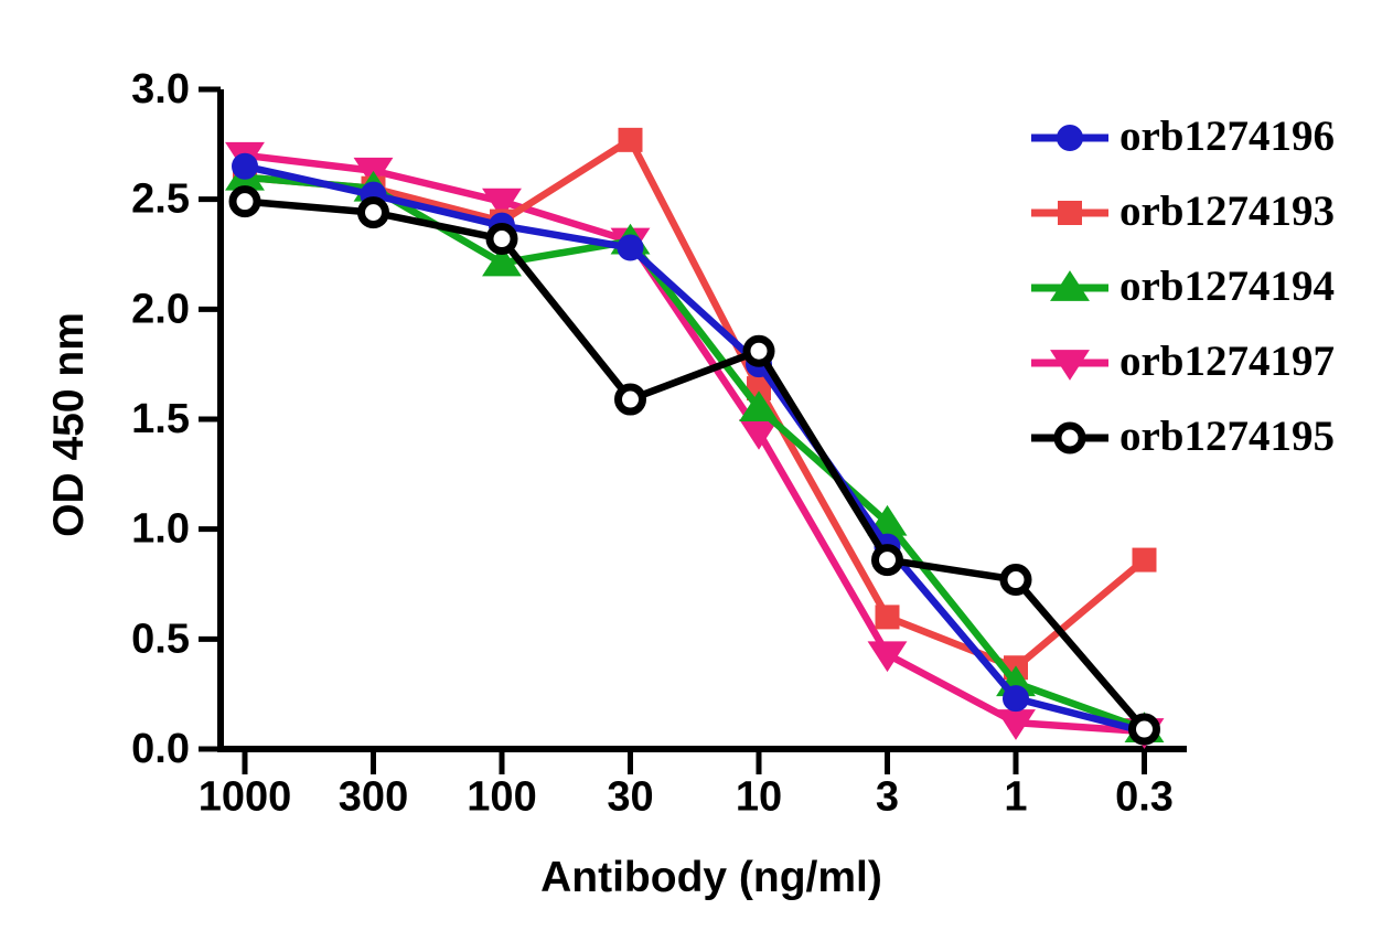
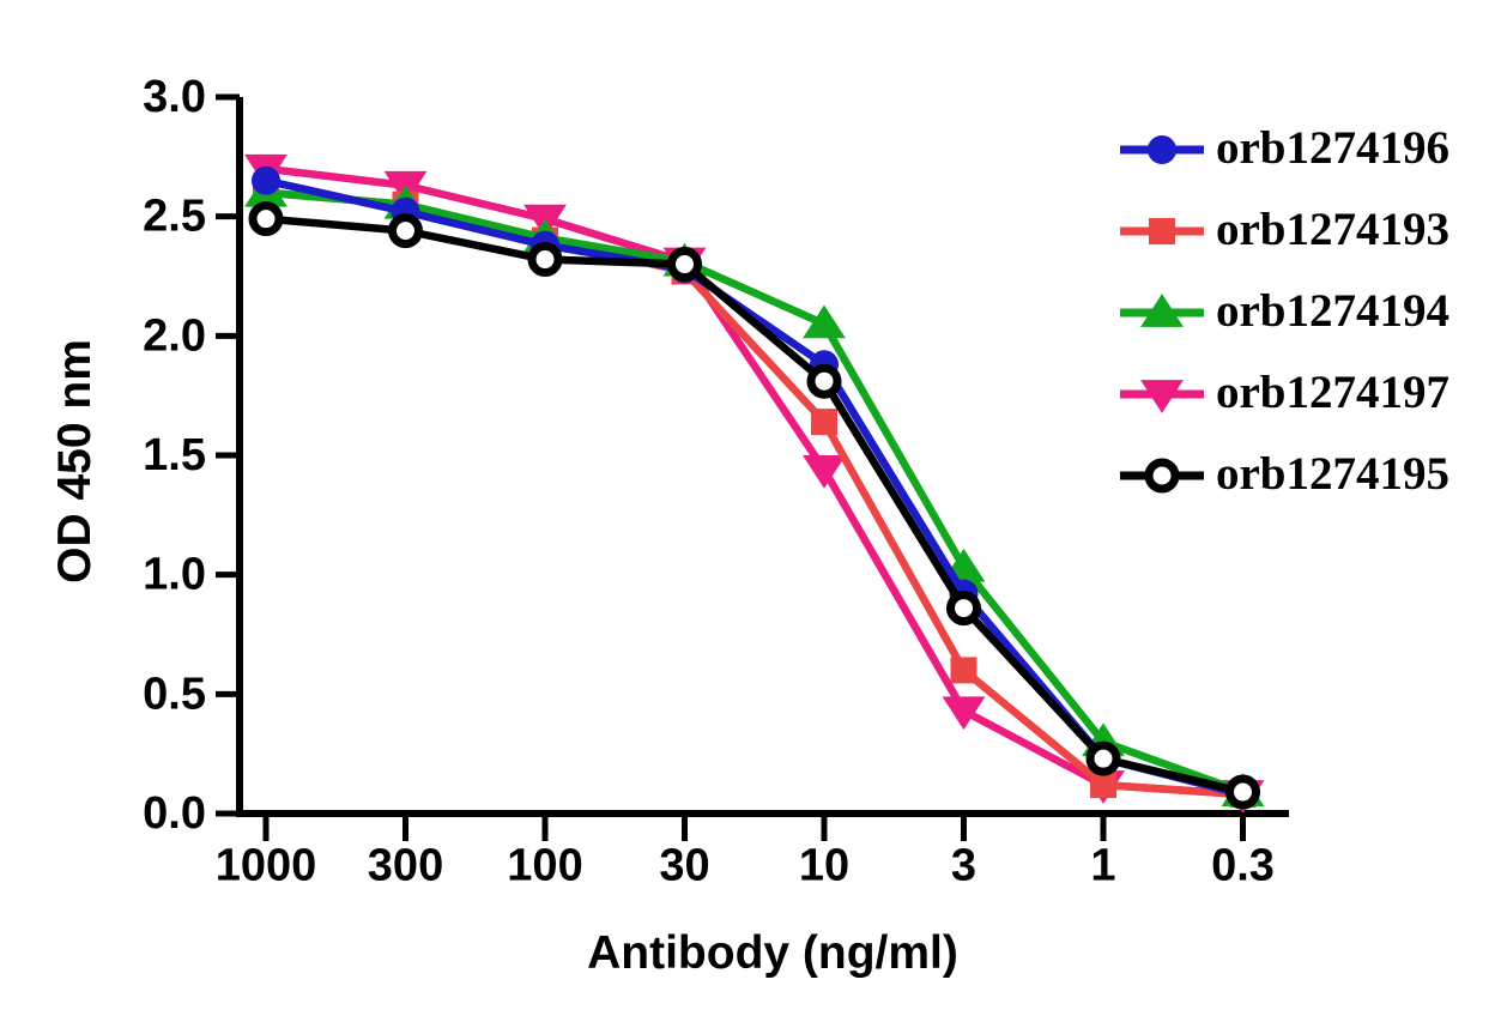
orb1274194/100: 2.21 -> 2.41
orb1274193/30: 2.77 -> 2.27
orb1274195/30: 1.59 -> 2.30
orb1274196/10: 1.75 -> 1.88
orb1274194/10: 1.55 -> 2.05
orb1274193/1: 0.37 -> 0.12
orb1274195/1: 0.77 -> 0.23
orb1274193/0.3: 0.86 -> 0.08
